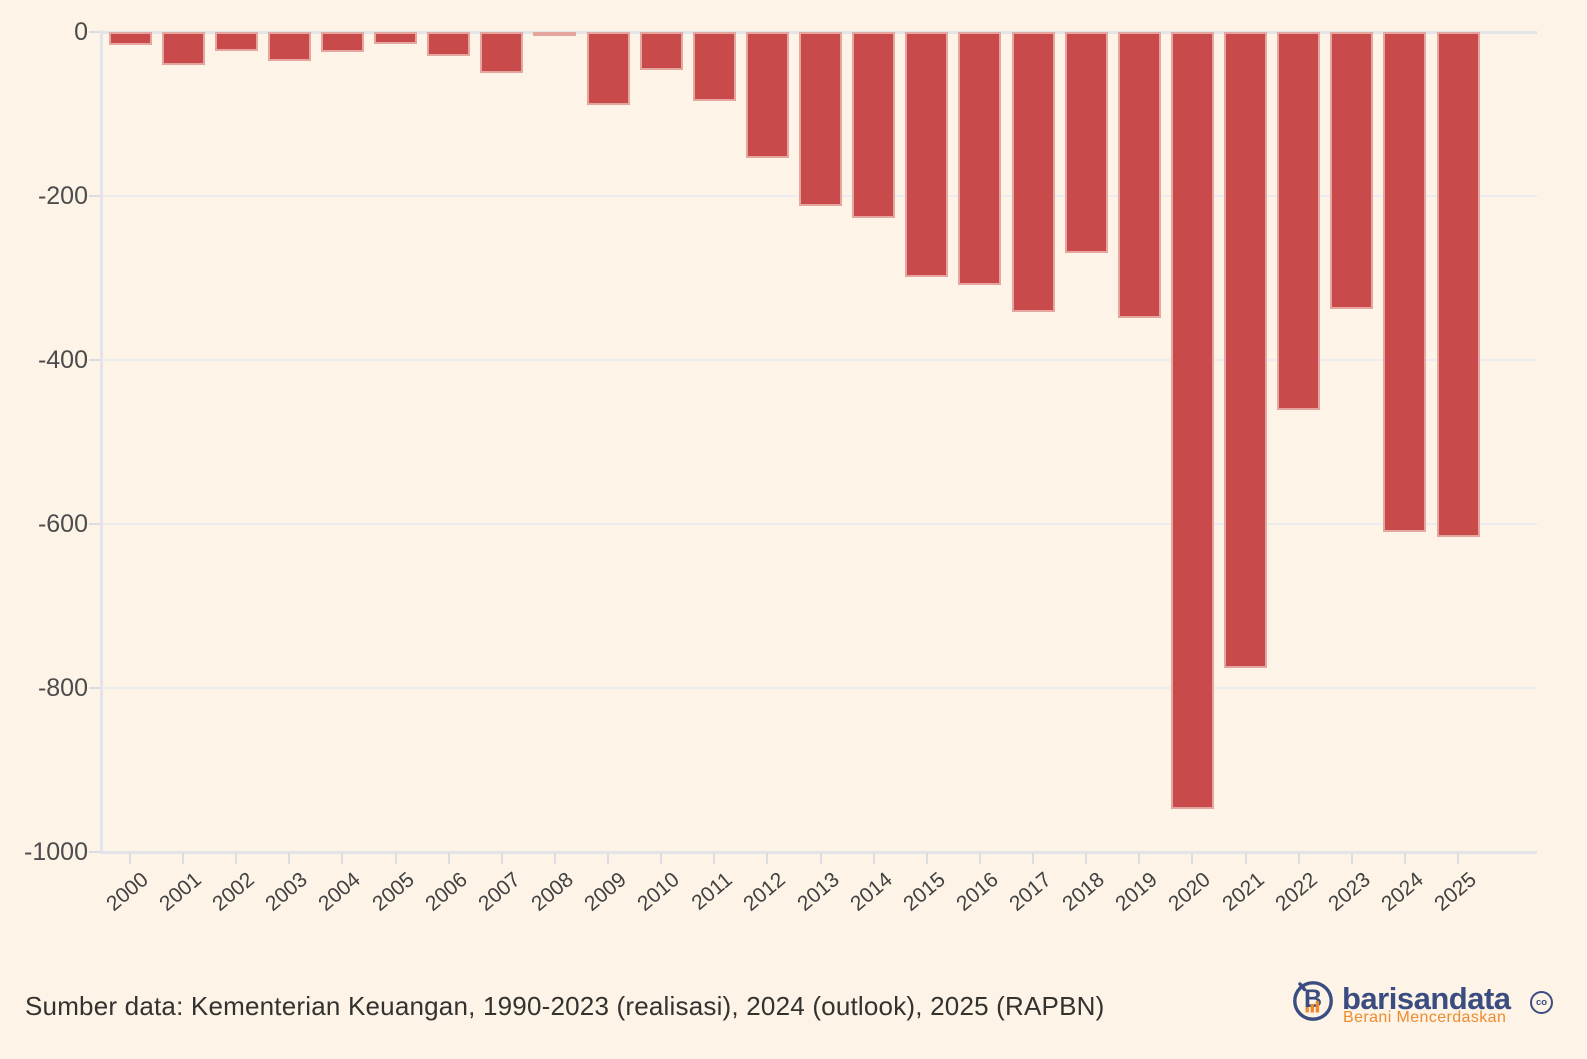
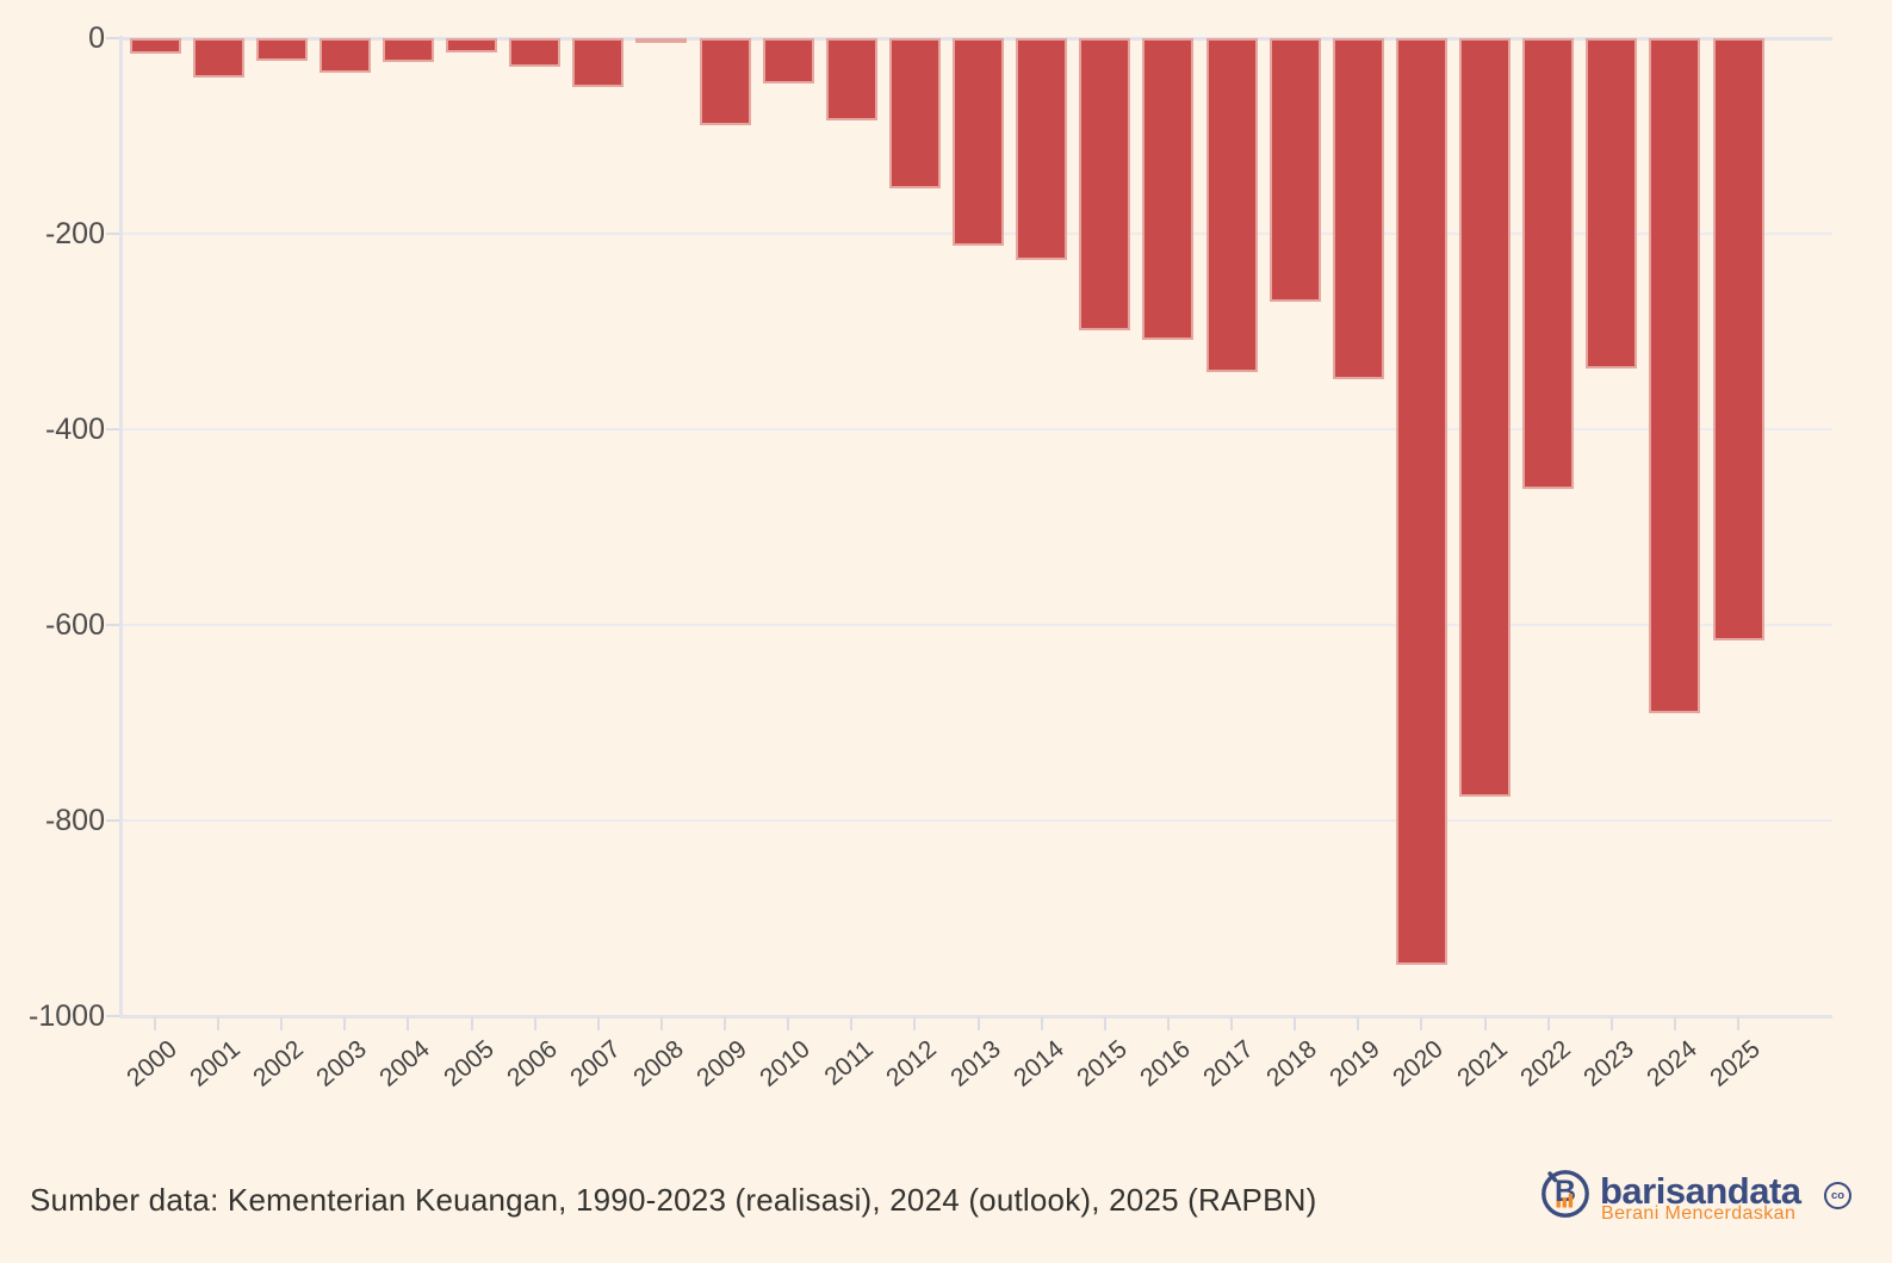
2024: -610 -> -690
